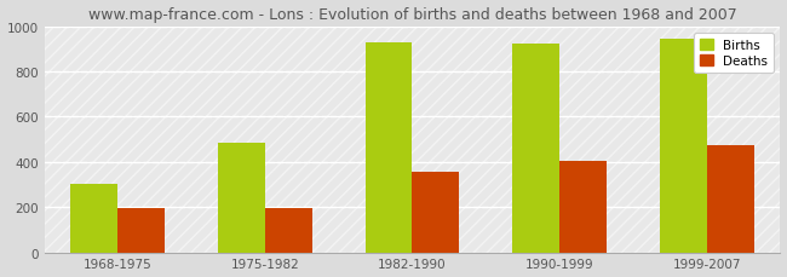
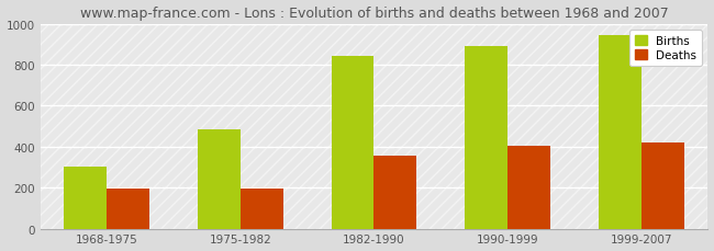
Births/1982-1990: 930 -> 840
Births/1990-1999: 920 -> 890
Deaths/1999-2007: 480 -> 420
